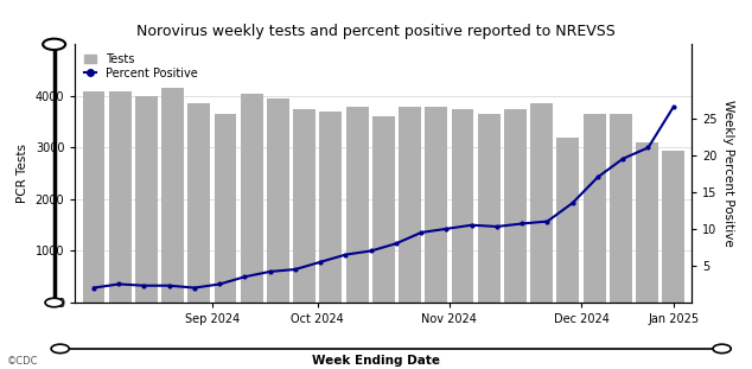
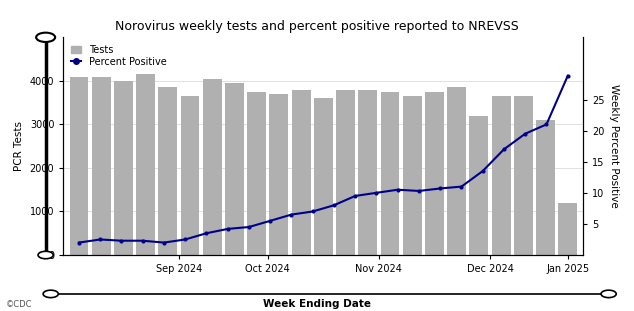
Tests/Jan 2025: 2950 -> 1200
Percent Positive/Jan 2025: 26.5 -> 28.8
